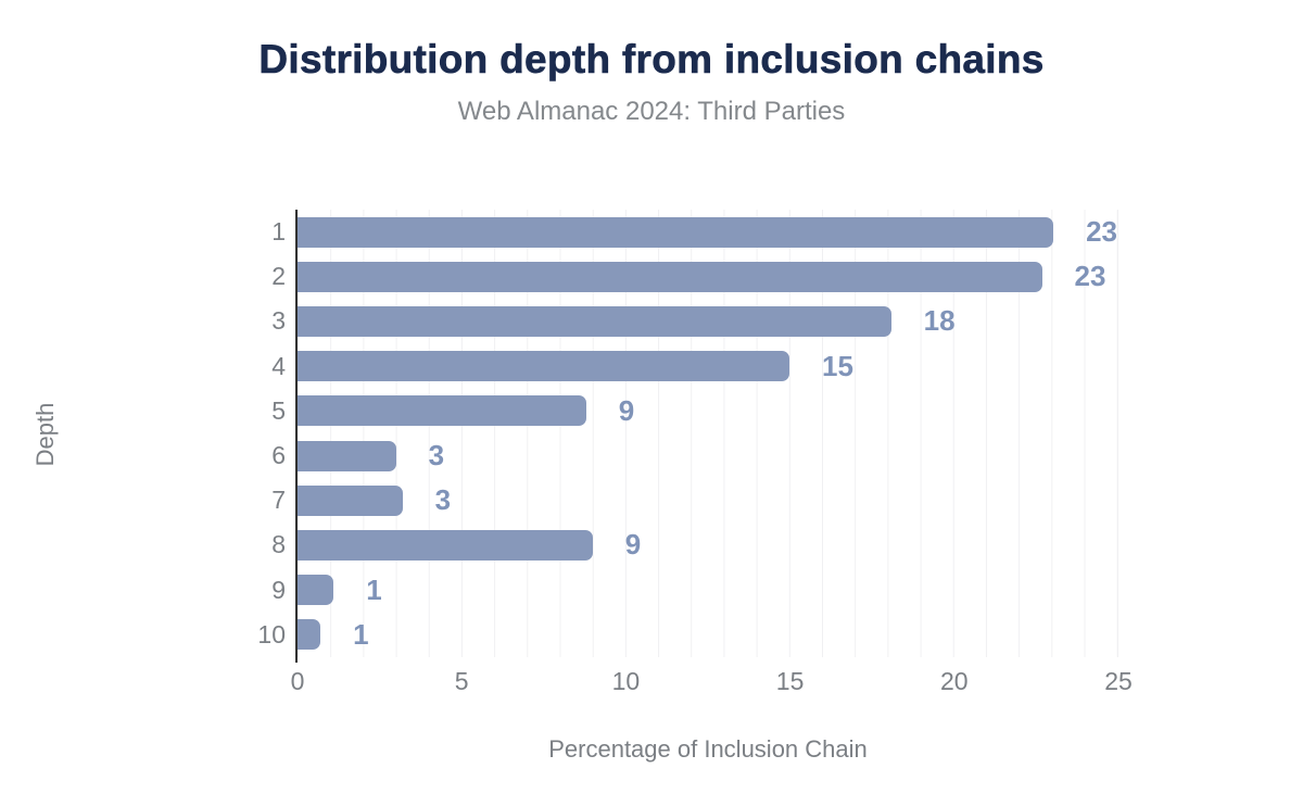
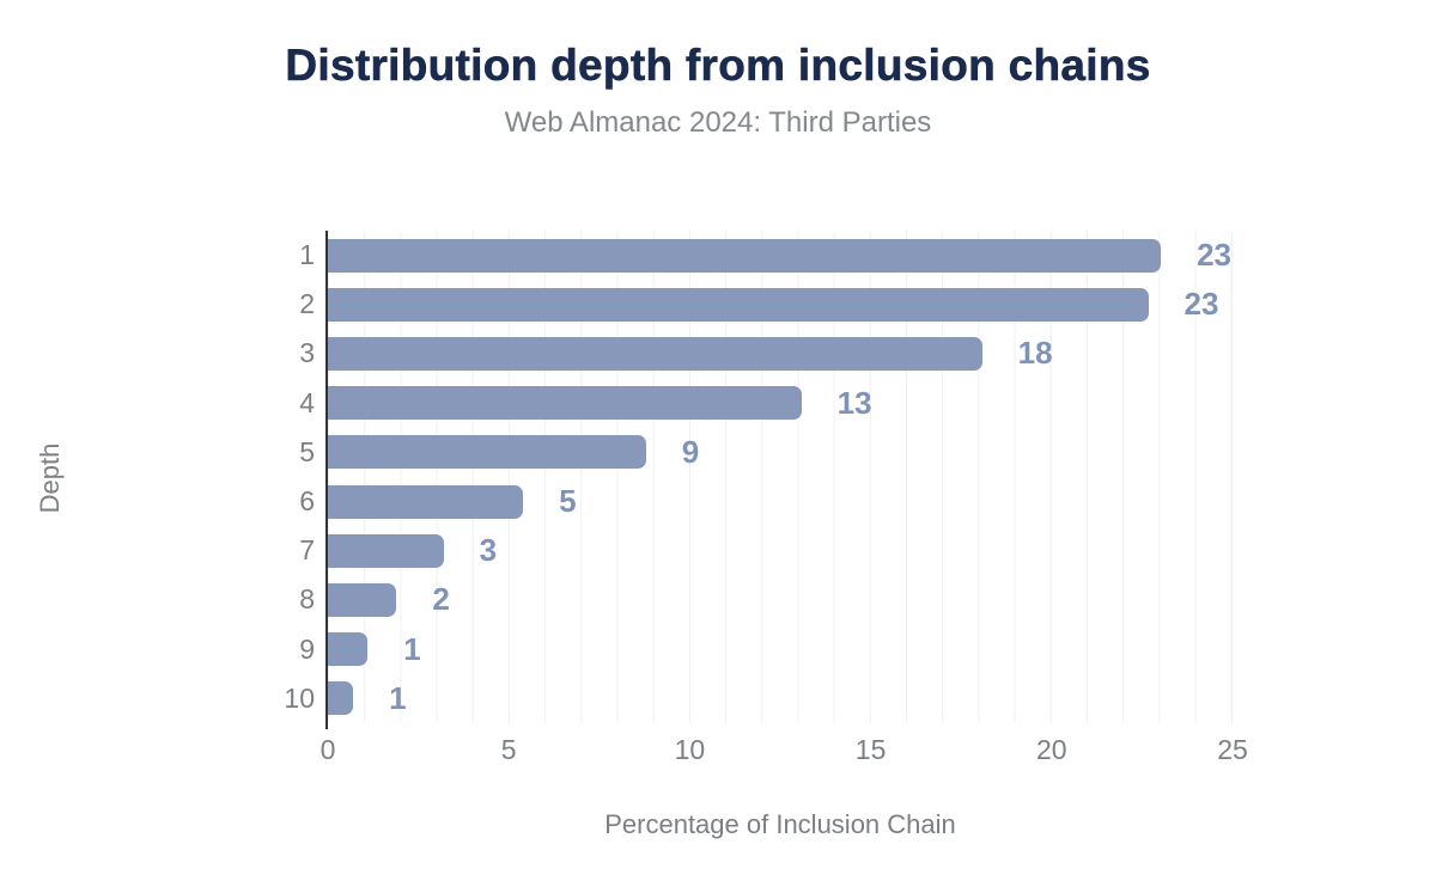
4: 15 -> 13
6: 3 -> 5
8: 9 -> 2
